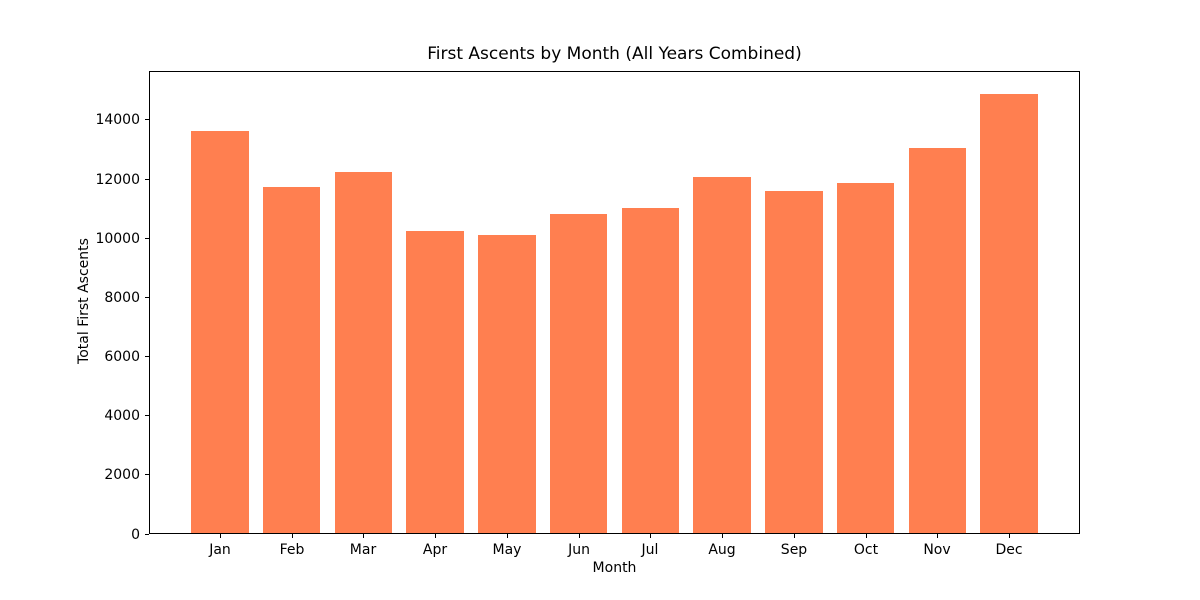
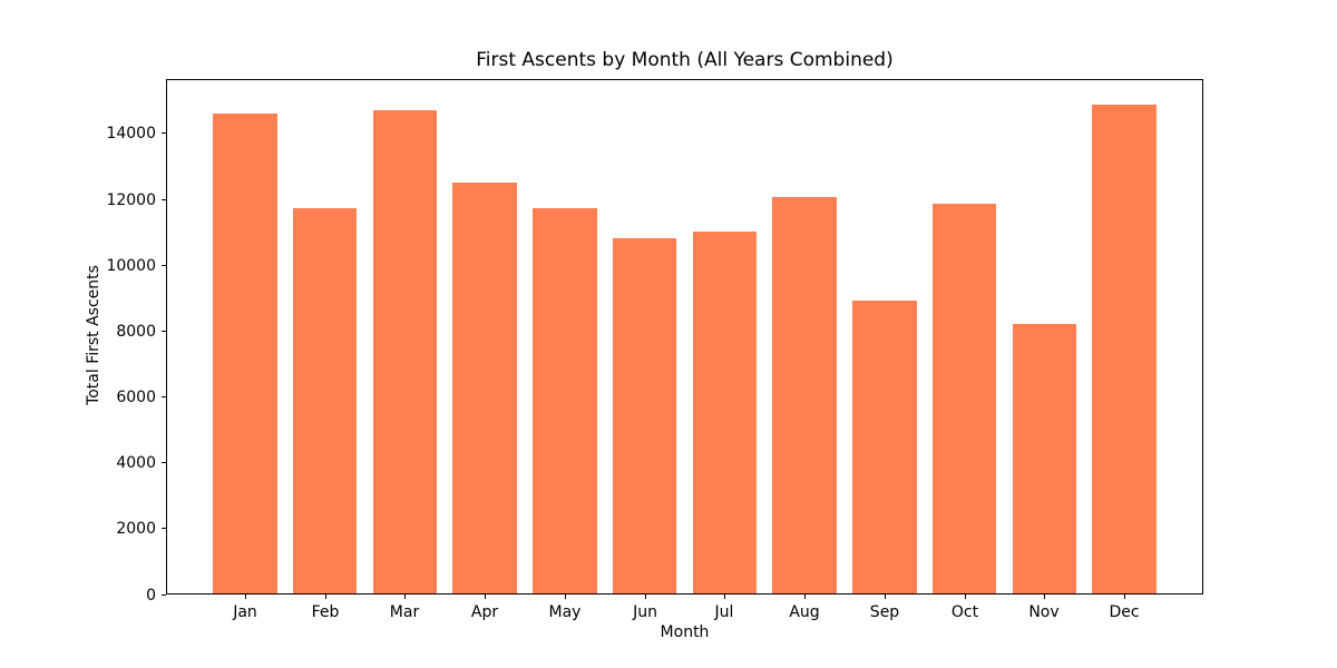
Jan: 13600 -> 14600
Mar: 12200 -> 14700
Apr: 10200 -> 12500
May: 10100 -> 11700
Sep: 11600 -> 8900
Nov: 13000 -> 8200
